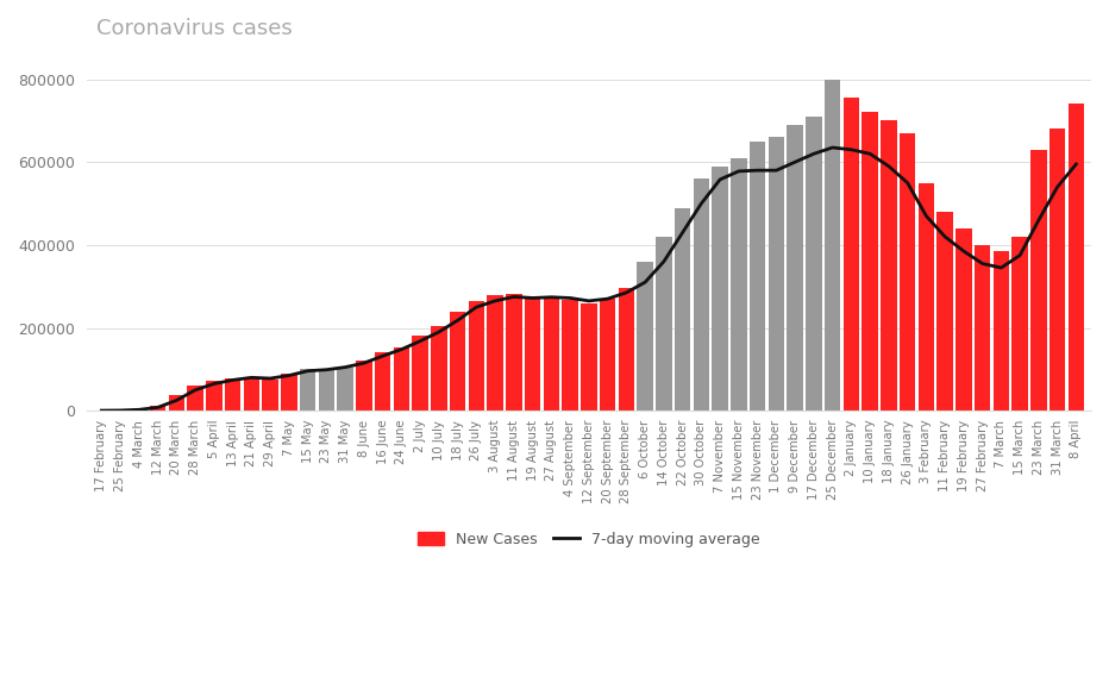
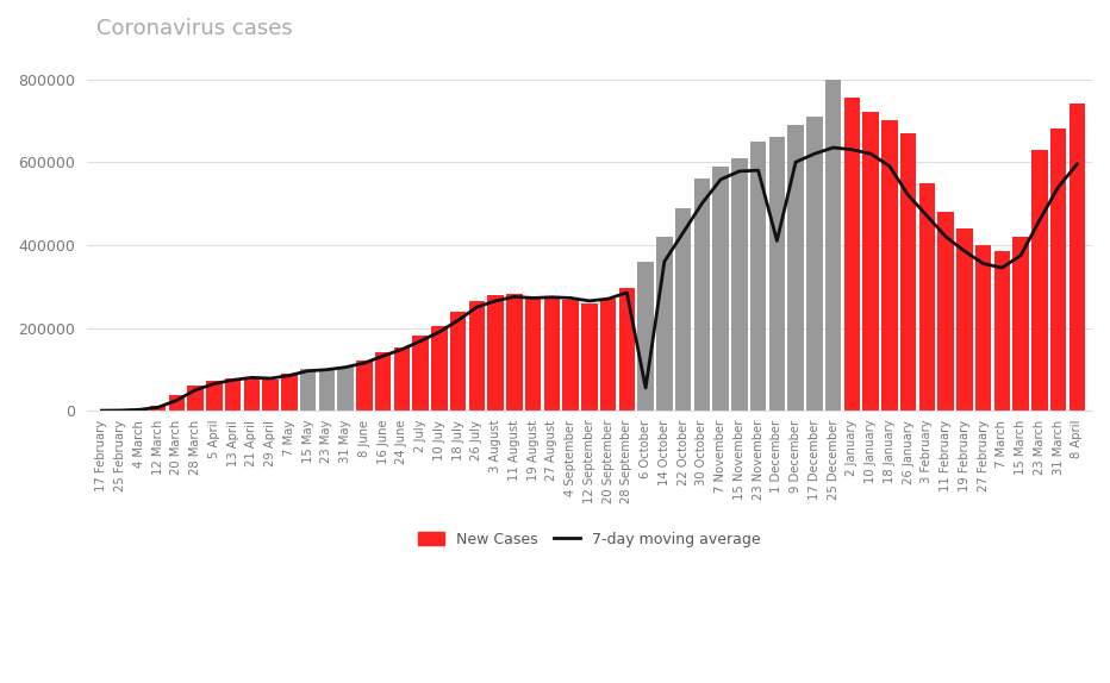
7-day moving average/6 October: 310000 -> 55000
7-day moving average/1 December: 580000 -> 410000
7-day moving average/26 January: 550000 -> 520000
